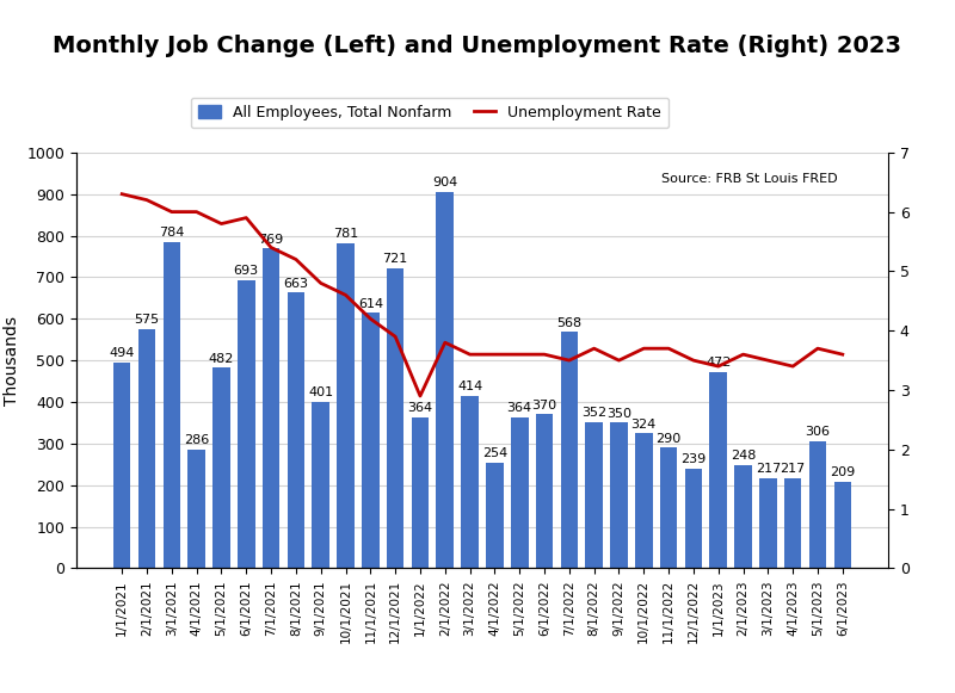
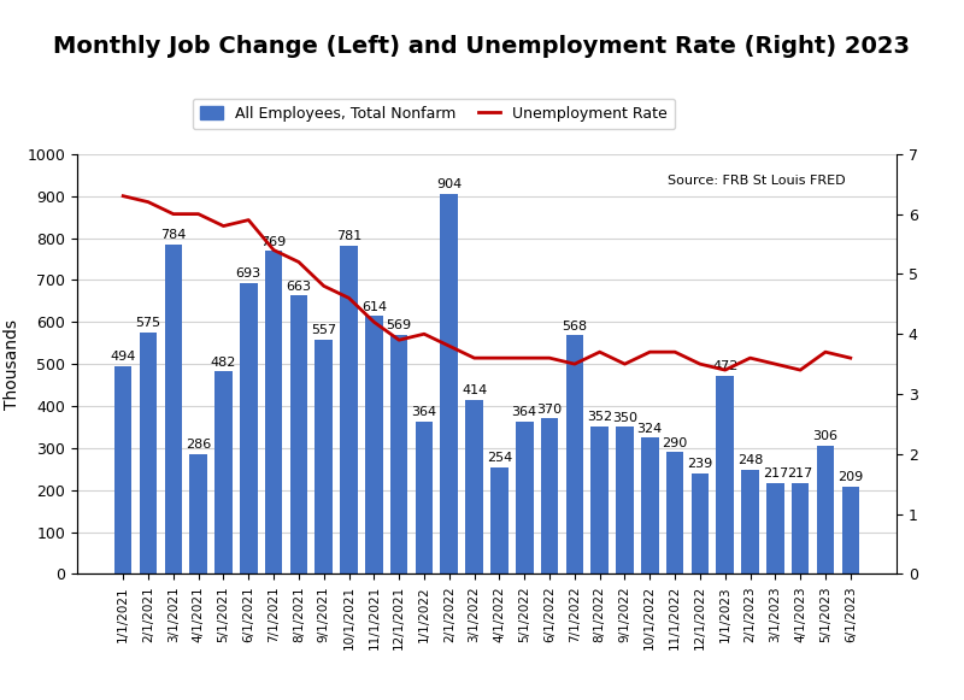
All Employees, Total Nonfarm/9/1/2021: 401 -> 557
All Employees, Total Nonfarm/12/1/2021: 721 -> 569
Unemployment Rate/1/1/2022: 2.9 -> 4.0
